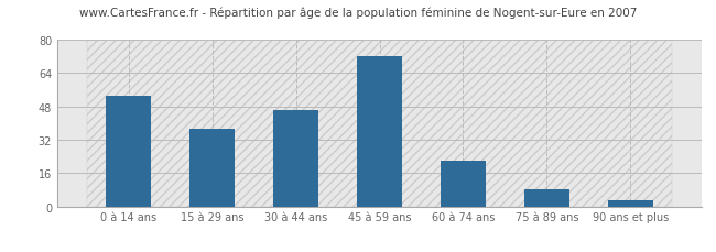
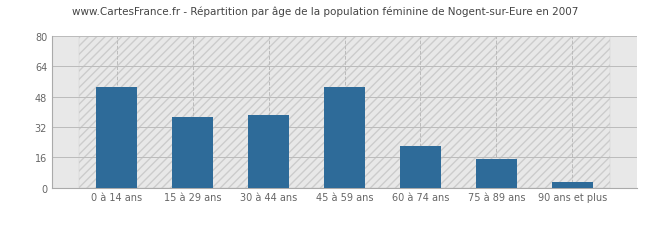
30 à 44 ans: 46 -> 38
45 à 59 ans: 72 -> 53
75 à 89 ans: 8 -> 15
